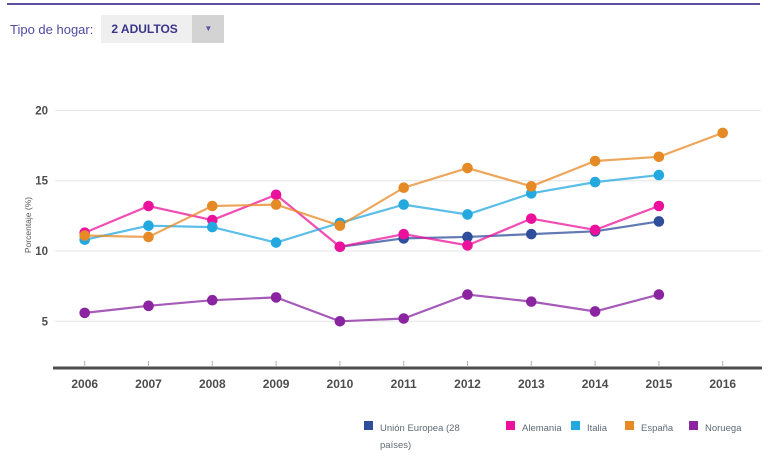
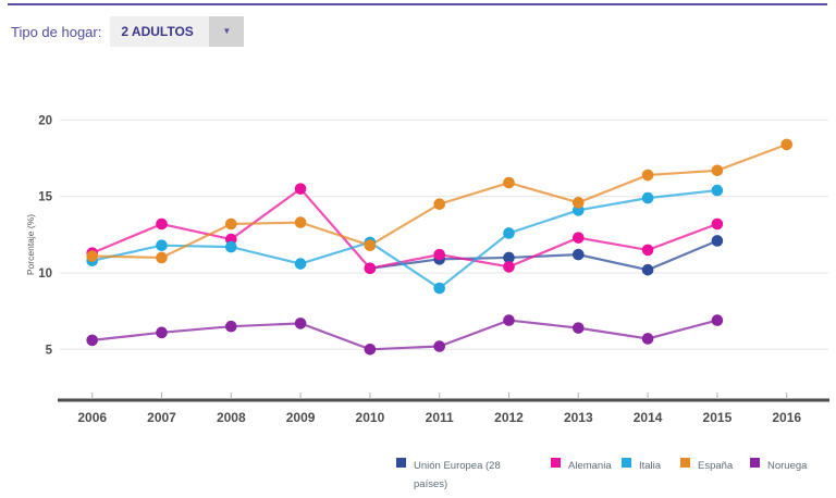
Alemania/2009: 14.0 -> 15.5
Italia/2011: 13.3 -> 9.0
Unión Europea (28 países)/2014: 11.4 -> 10.2
